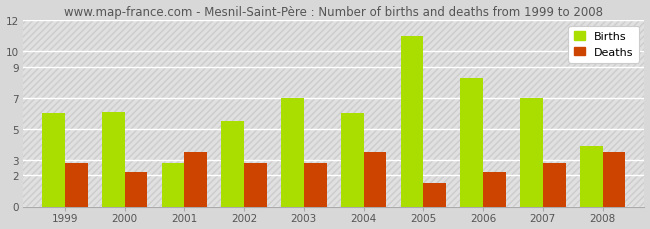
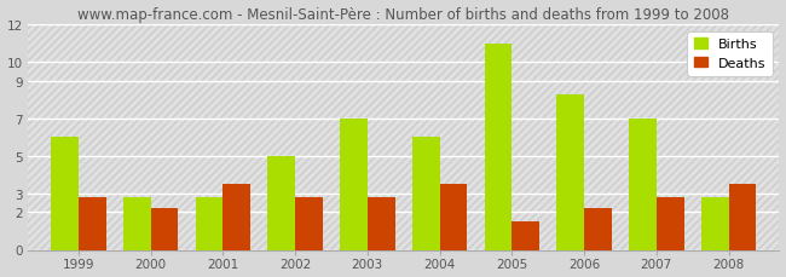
Births/2000: 6.1 -> 2.8
Births/2002: 5.5 -> 5.0
Births/2008: 3.9 -> 2.8
